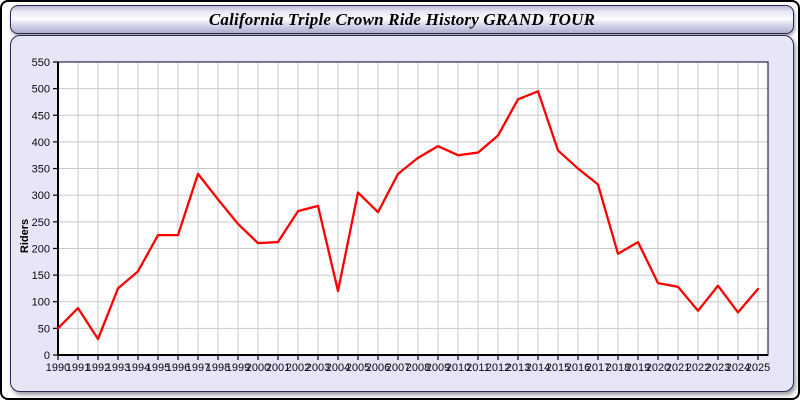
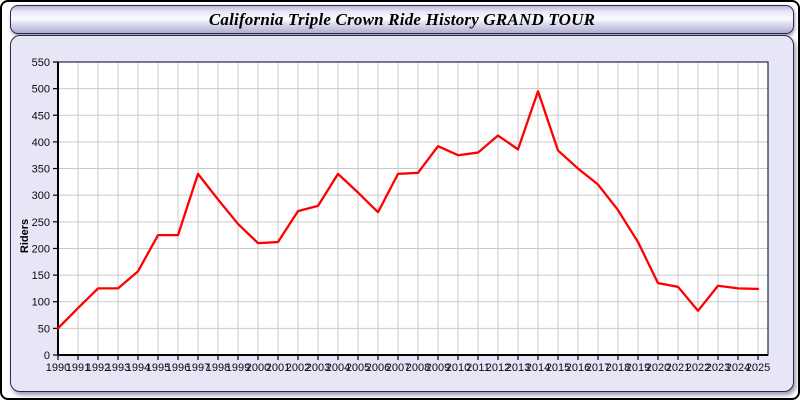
1992: 30 -> 120
2004: 120 -> 340
2008: 370 -> 340
2013: 480 -> 390
2018: 190 -> 270
2024: 80 -> 120
